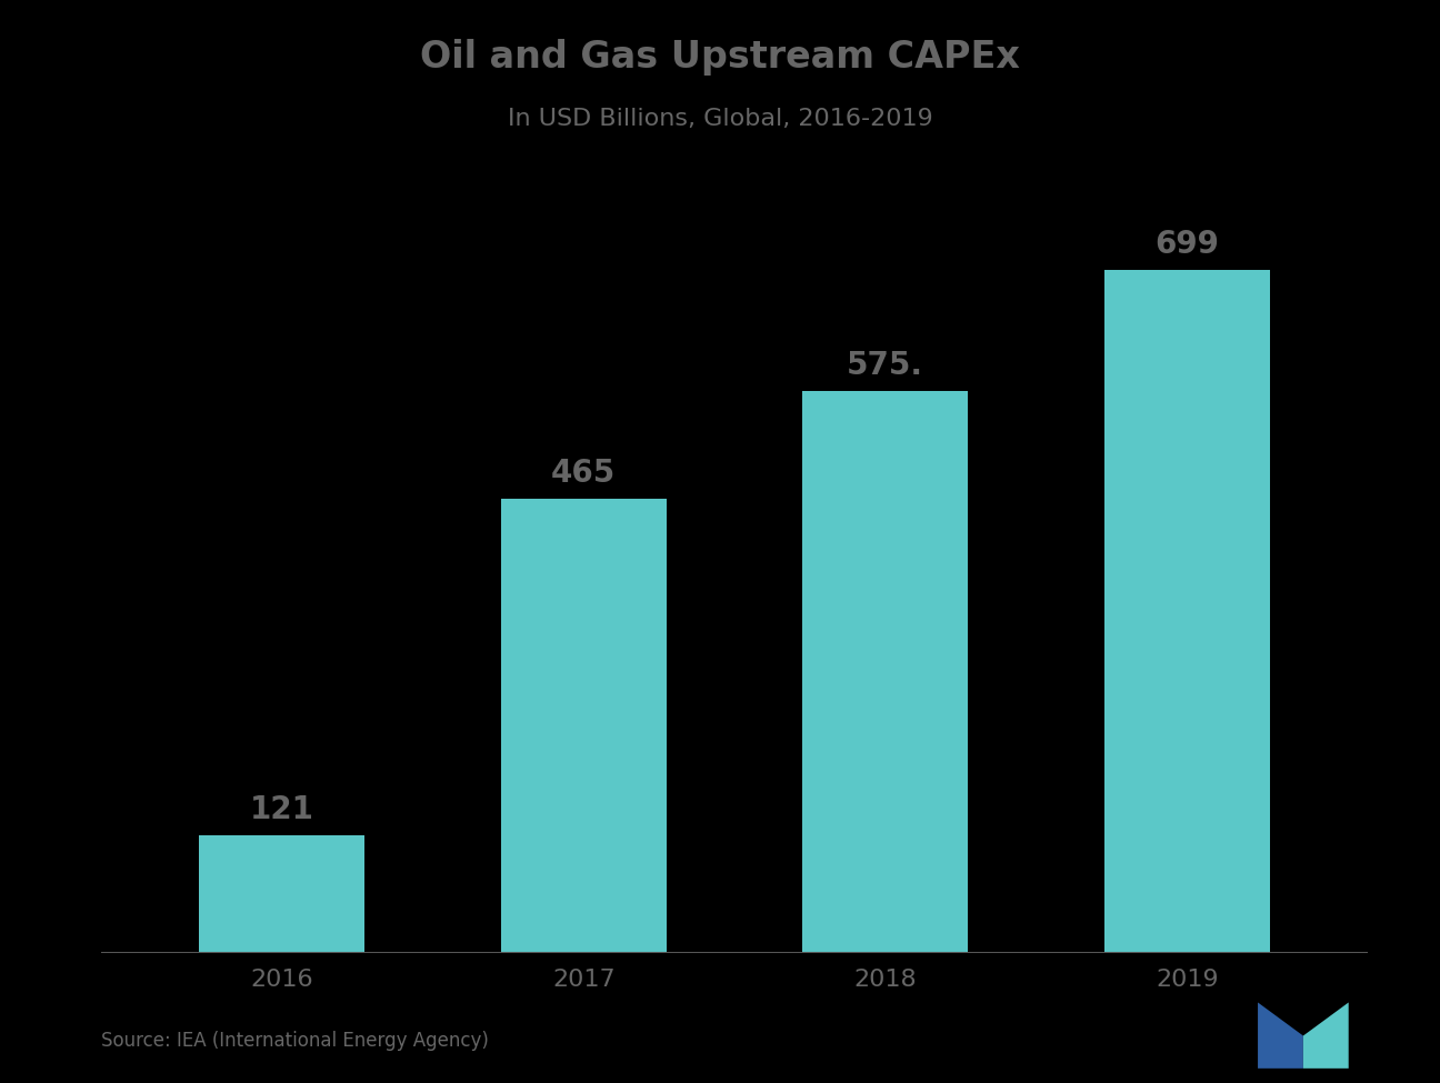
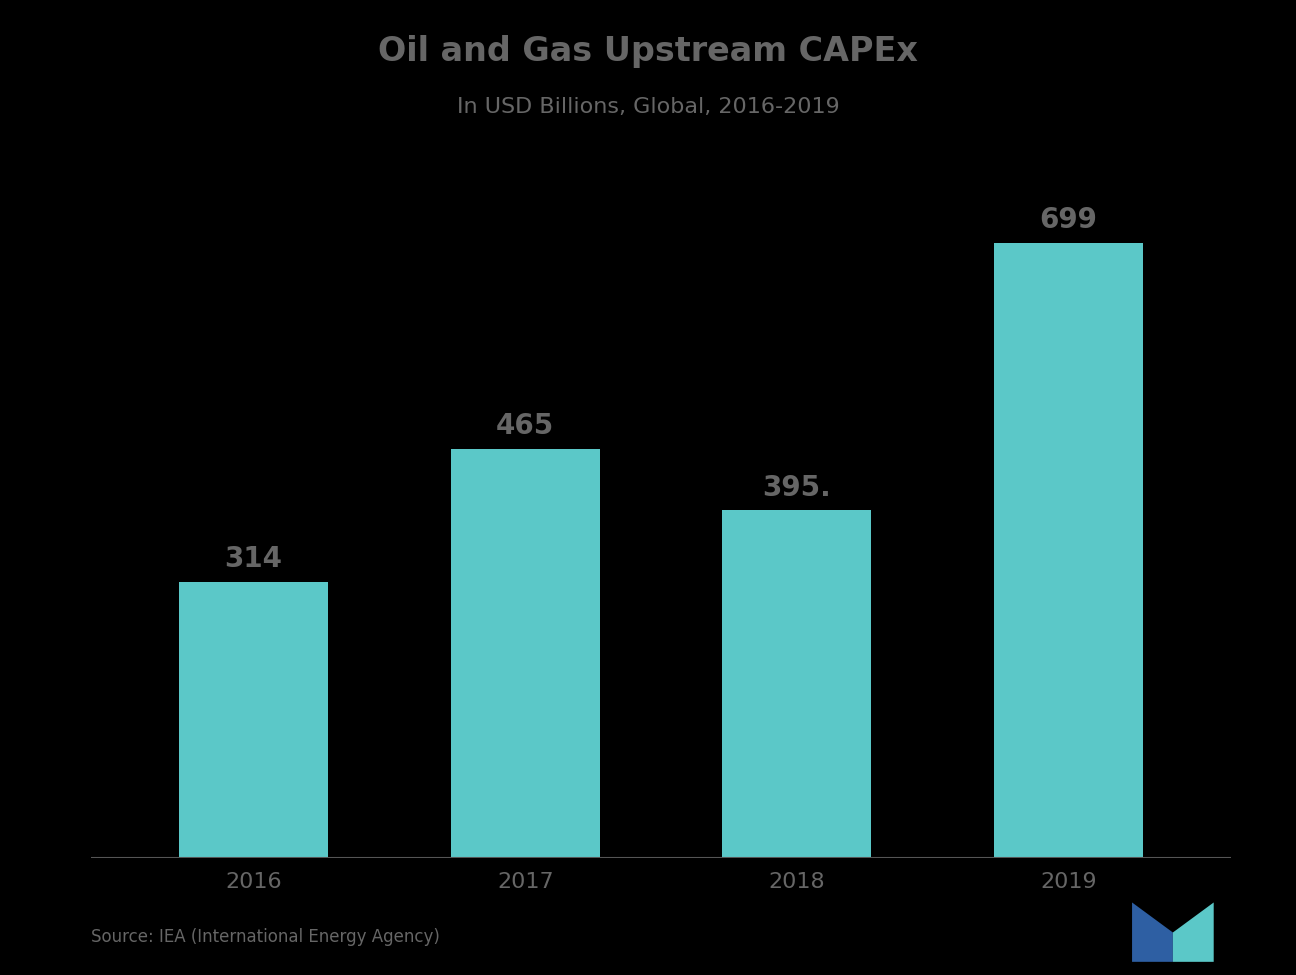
2016: 121 -> 314
2018: 575. -> 395.
